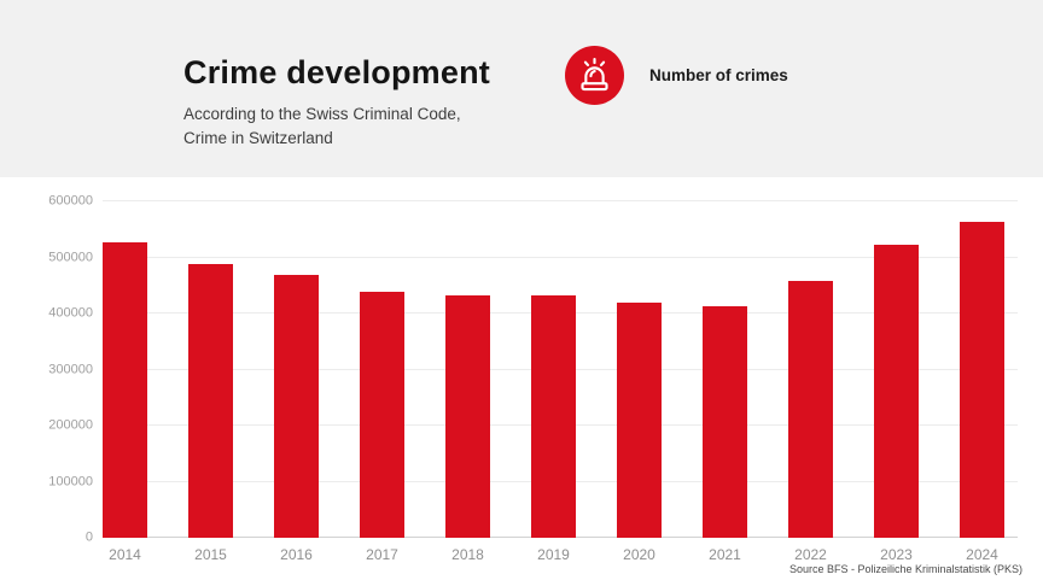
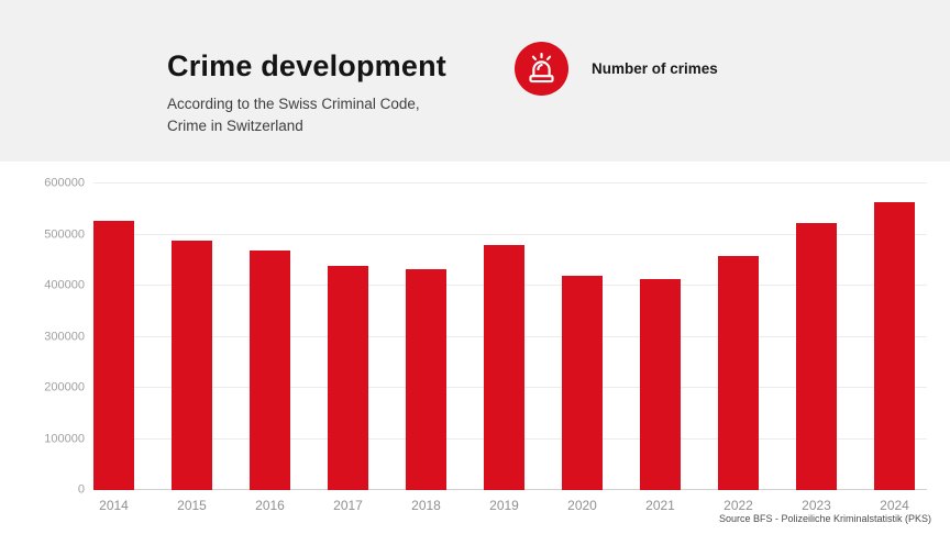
2019: 430000 -> 480000
